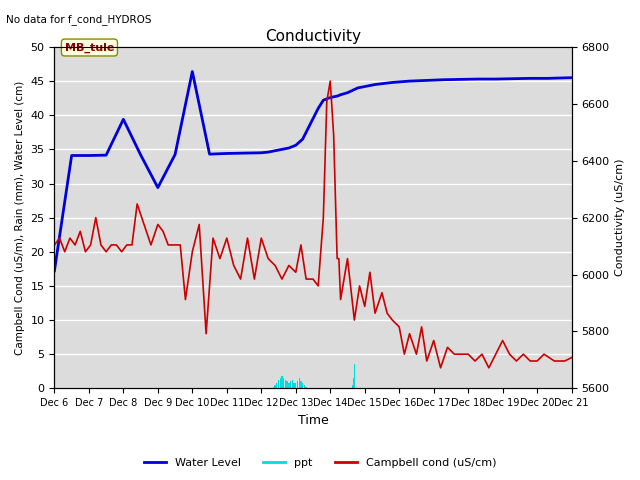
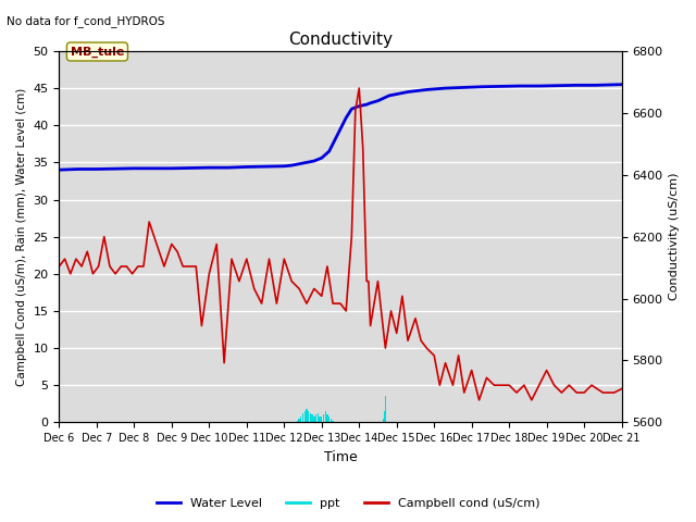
Water Level/Dec 6: 17.2 -> 34.0
Water Level/Dec 8: 39.4 -> 34.2
Water Level/Dec 9: 29.4 -> 34.2
Water Level/Dec 10: 46.4 -> 34.3
